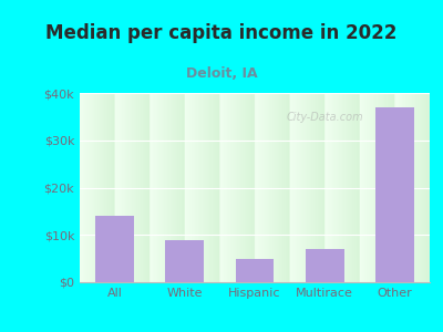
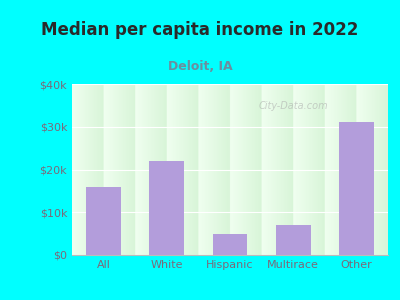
All: $14k -> $16k
White: $9k -> $22k
Other: $37k -> $31k
